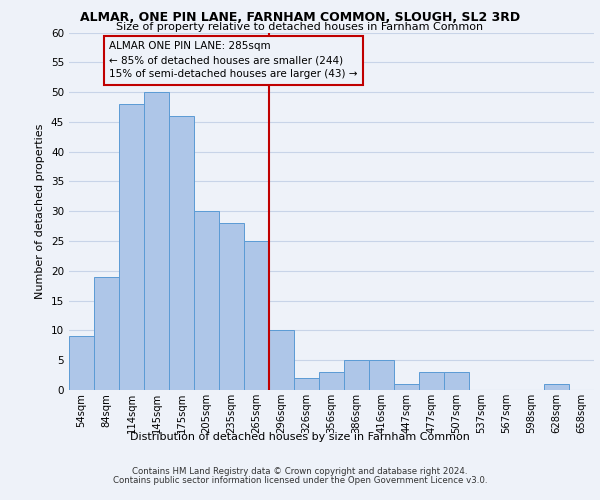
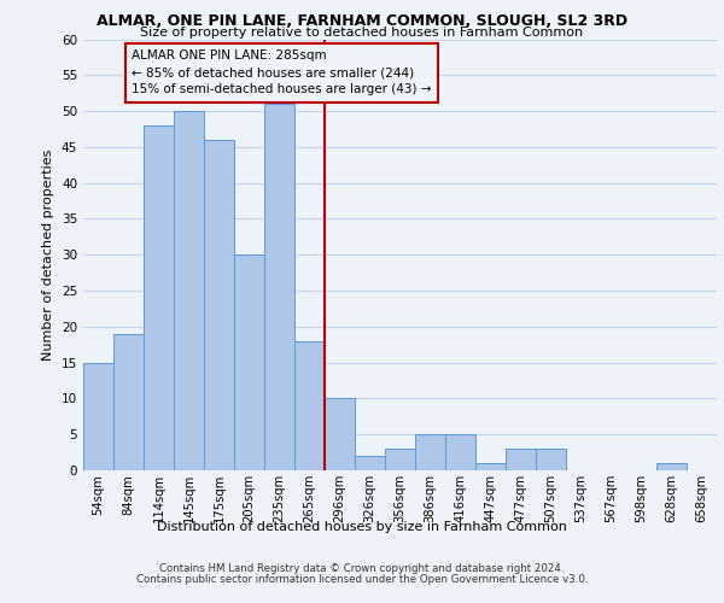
54sqm: 9 -> 15
235sqm: 28 -> 51
265sqm: 25 -> 18
